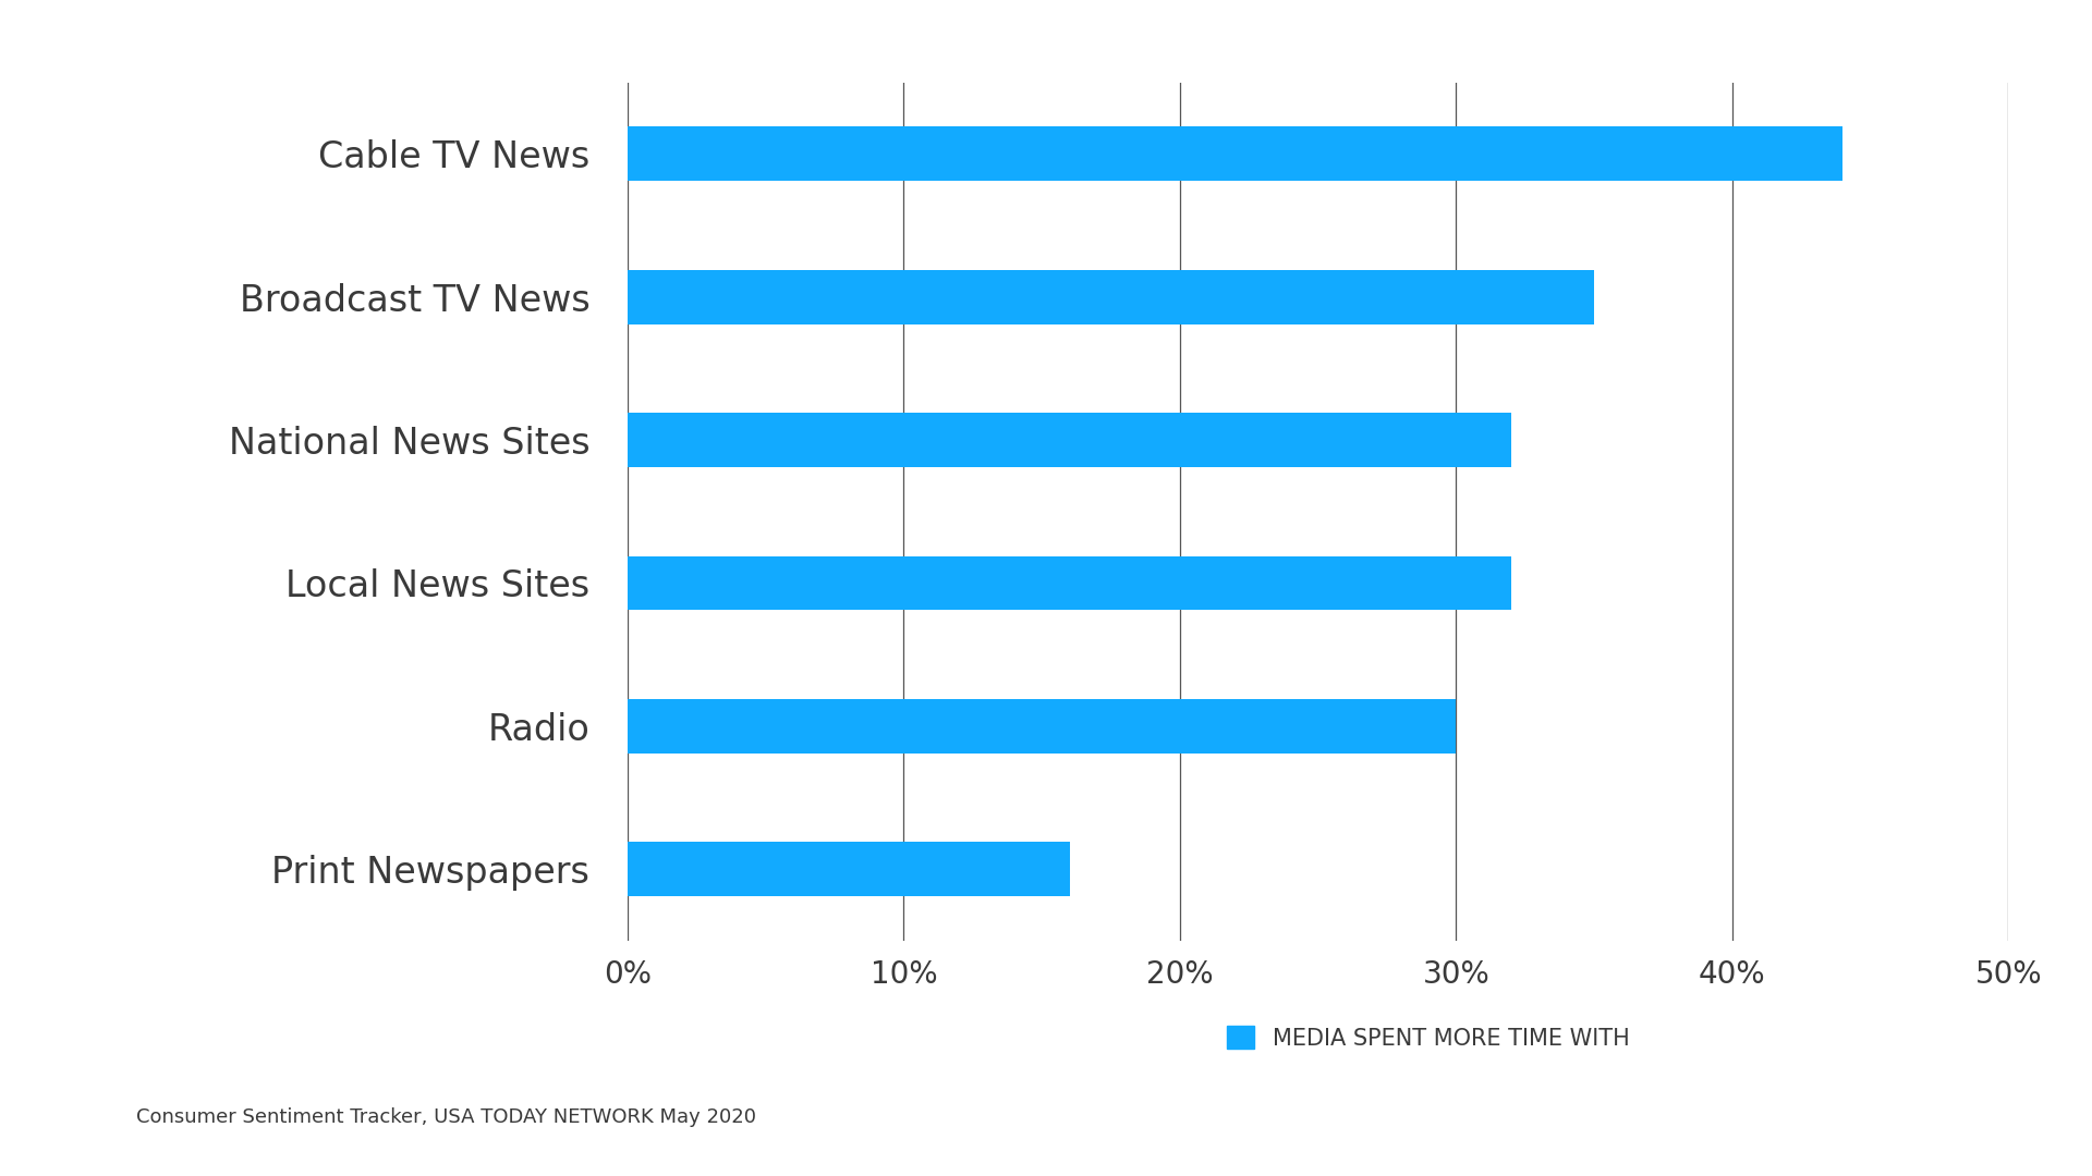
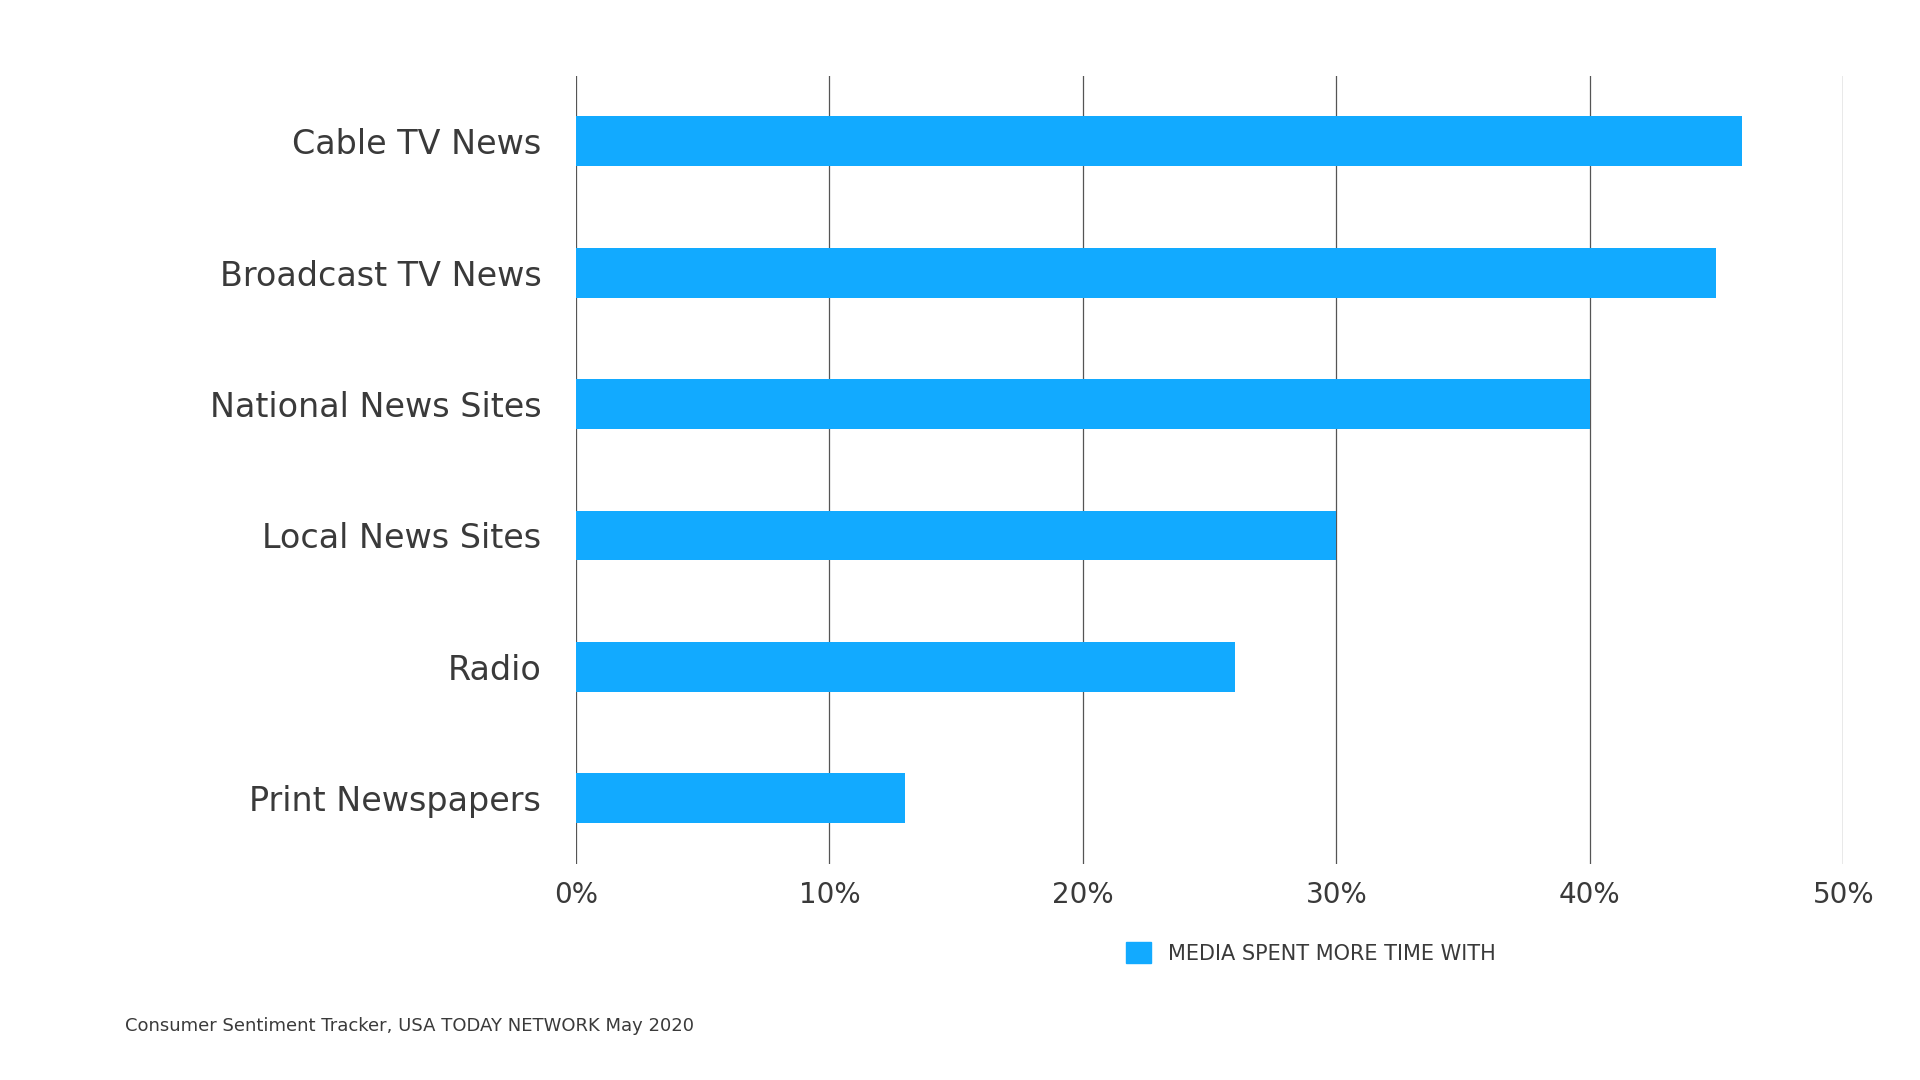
Cable TV News: 44% -> 46%
Broadcast TV News: 35% -> 45%
National News Sites: 32% -> 40%
Local News Sites: 32% -> 30%
Radio: 30% -> 26%
Print Newspapers: 16% -> 13%
